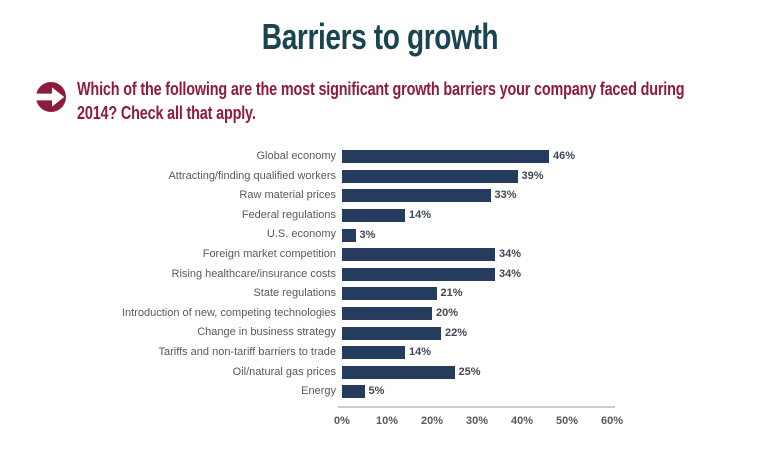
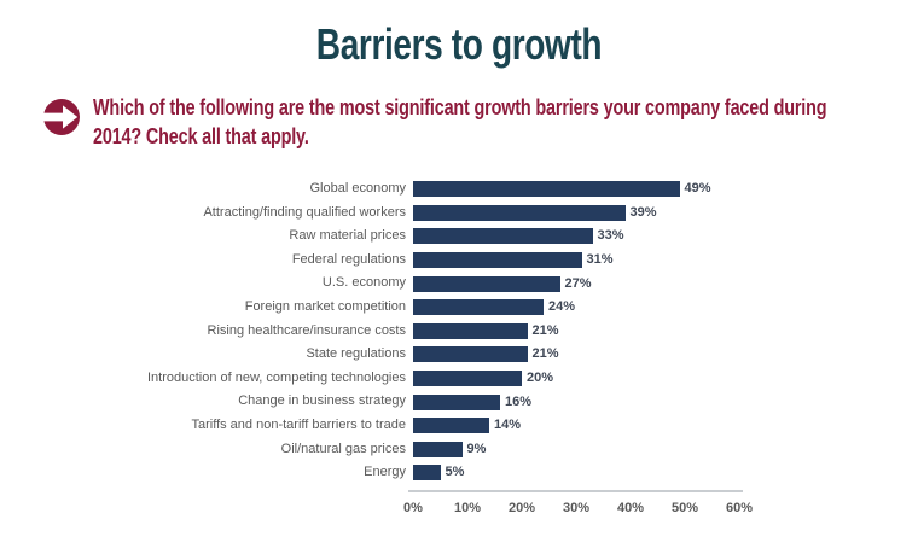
Global economy: 46% -> 49%
Federal regulations: 14% -> 31%
U.S. economy: 3% -> 27%
Foreign market competition: 34% -> 24%
Rising healthcare/insurance costs: 34% -> 21%
Change in business strategy: 22% -> 16%
Oil/natural gas prices: 25% -> 9%
